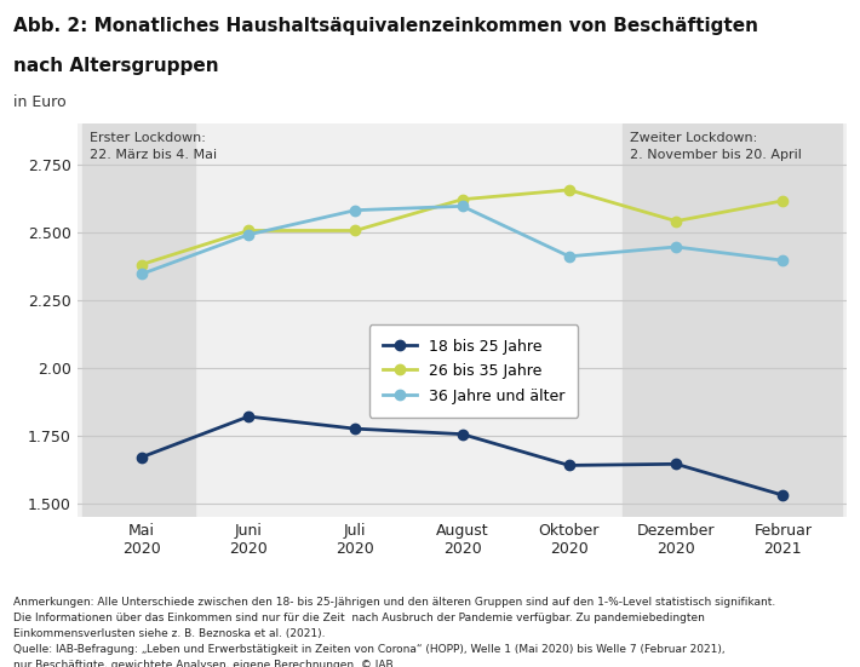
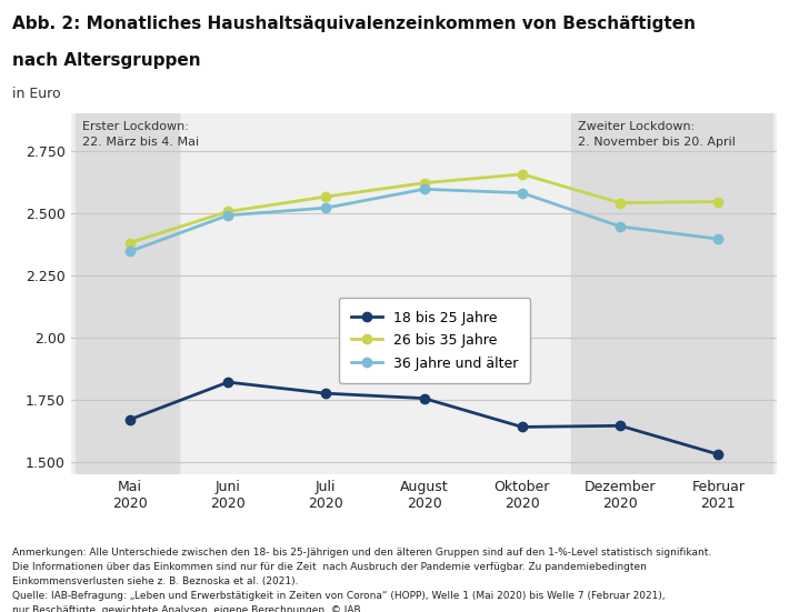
26 bis 35 Jahre/Juli 2020: 2.505 -> 2.565
36 Jahre und älter/Juli 2020: 2.580 -> 2.520
36 Jahre und älter/Oktober 2020: 2.410 -> 2.580
26 bis 35 Jahre/Februar 2021: 2.615 -> 2.545
